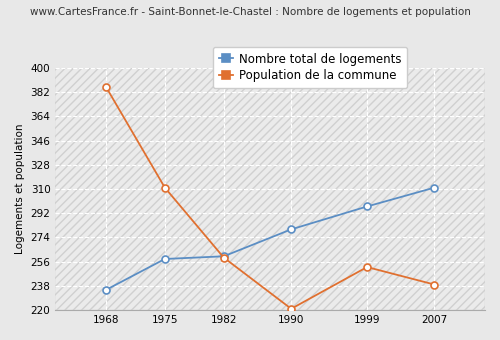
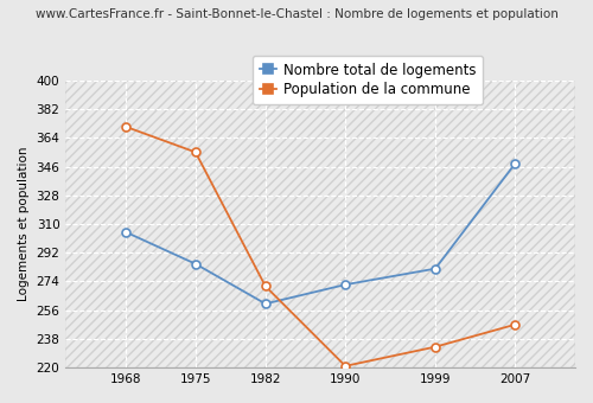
Nombre total de logements/1968: 235 -> 305
Population de la commune/1968: 386 -> 371
Nombre total de logements/1975: 258 -> 285
Population de la commune/1975: 311 -> 355
Population de la commune/1982: 259 -> 271
Nombre total de logements/1990: 280 -> 272
Nombre total de logements/1999: 297 -> 282
Population de la commune/1999: 252 -> 233
Nombre total de logements/2007: 311 -> 348
Population de la commune/2007: 239 -> 247
